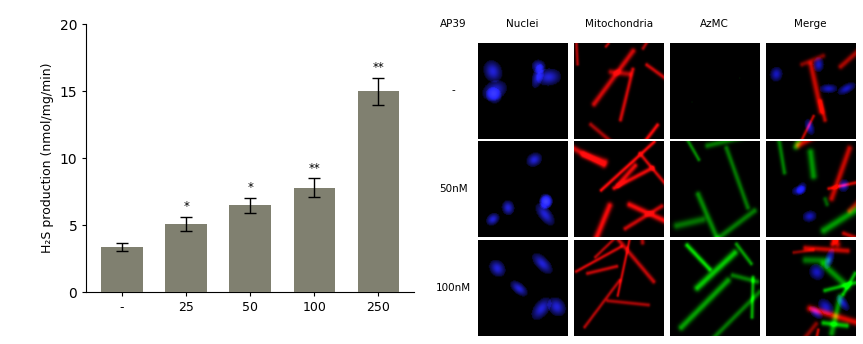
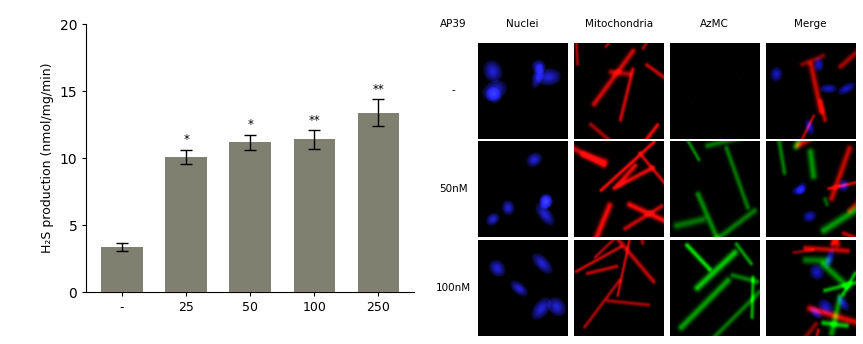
25: 5.1 -> 10.1
50: 6.5 -> 11.2
100: 7.8 -> 11.4
250: 15.0 -> 13.4
